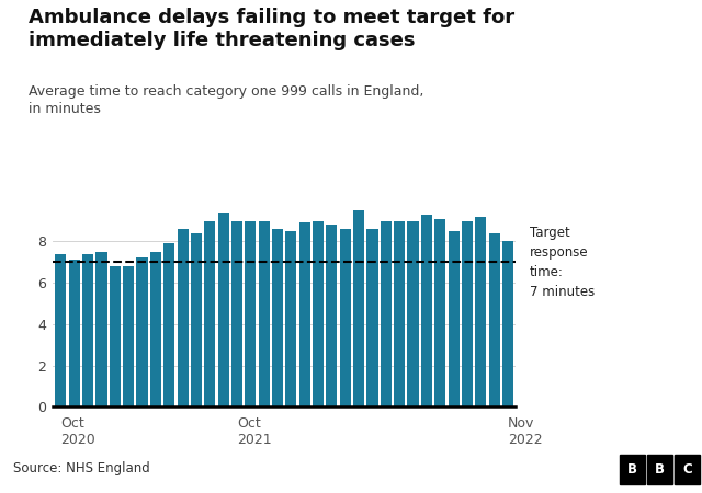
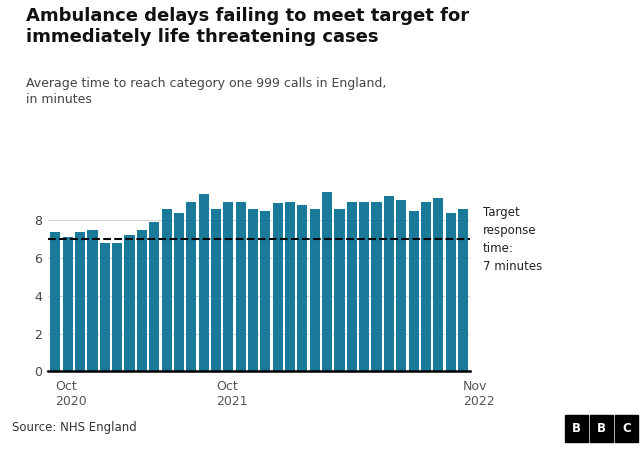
Oct 2021: 9.0 -> 8.6
Nov 2022: 8.0 -> 8.6
